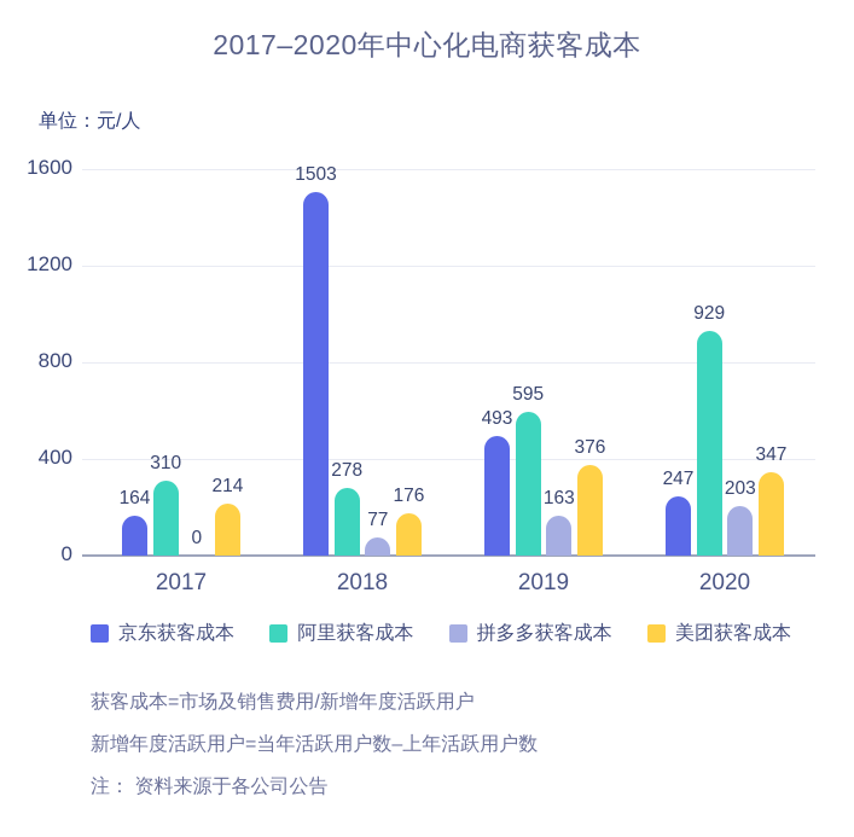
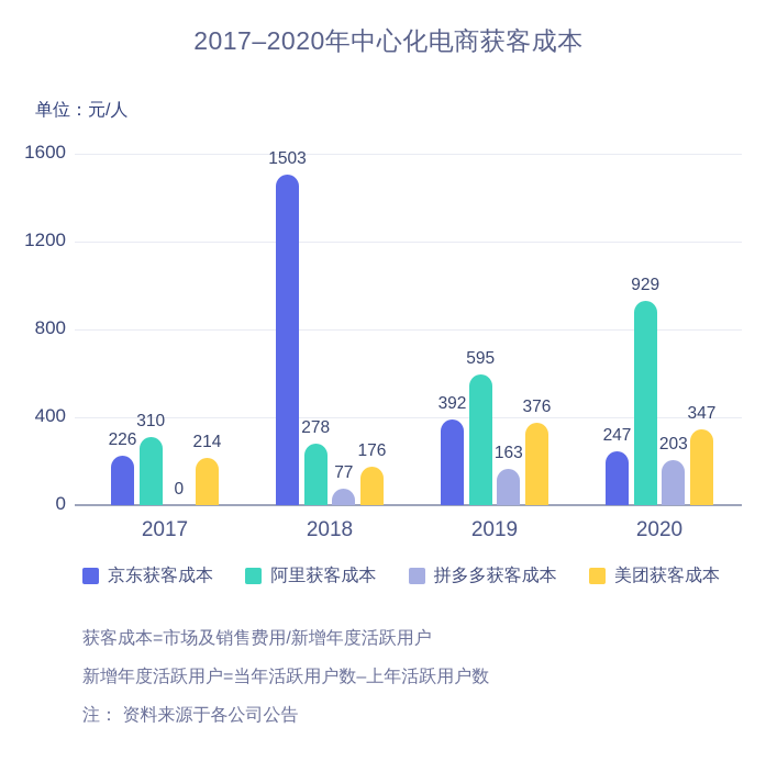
京东获客成本/2017: 164 -> 226
京东获客成本/2019: 493 -> 392
